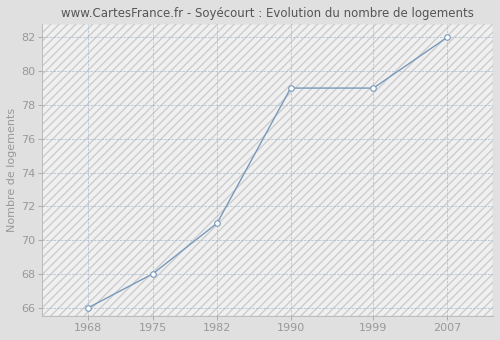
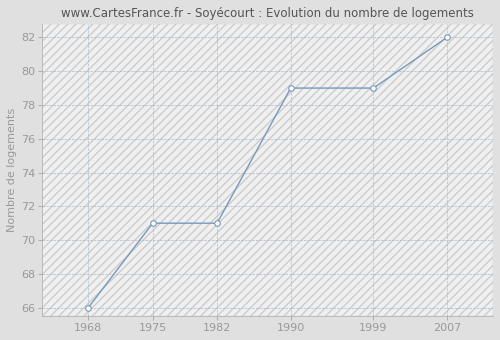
1975: 68 -> 71
